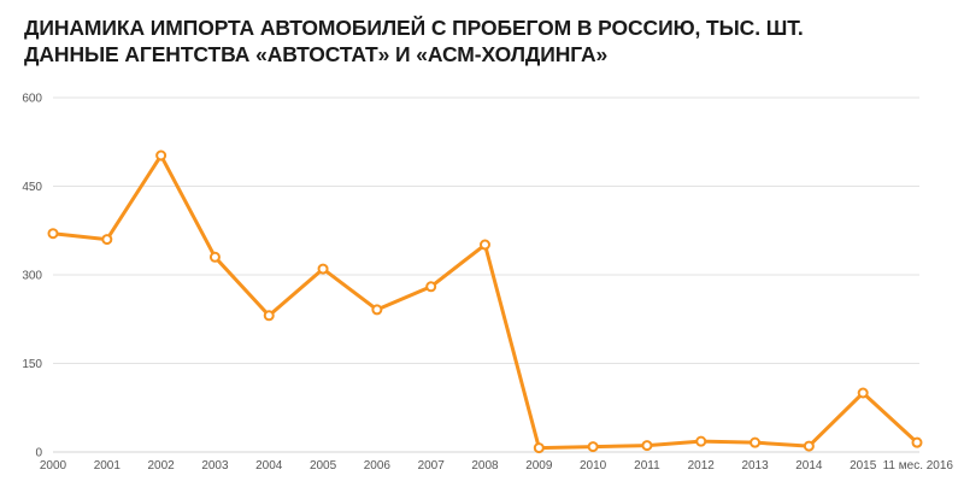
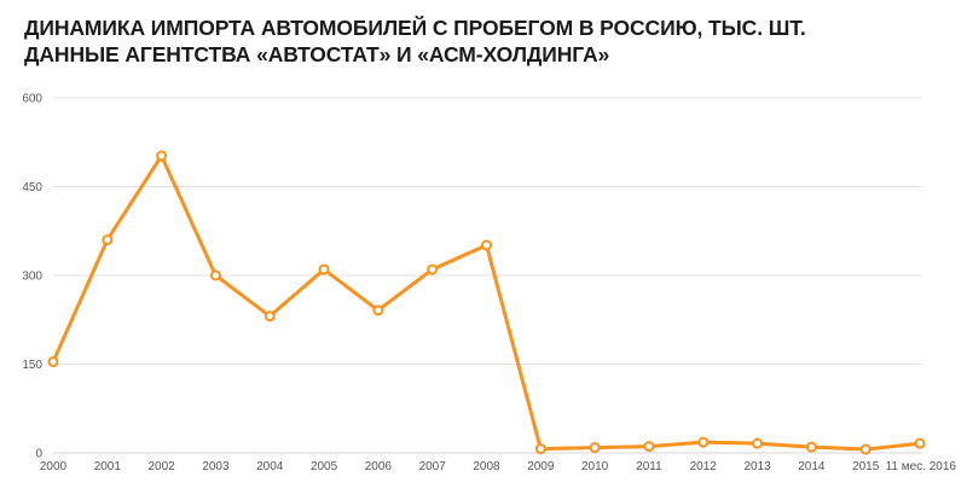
2000: 370 -> 150
2003: 330 -> 300
2007: 280 -> 310
2015: 100 -> 10
